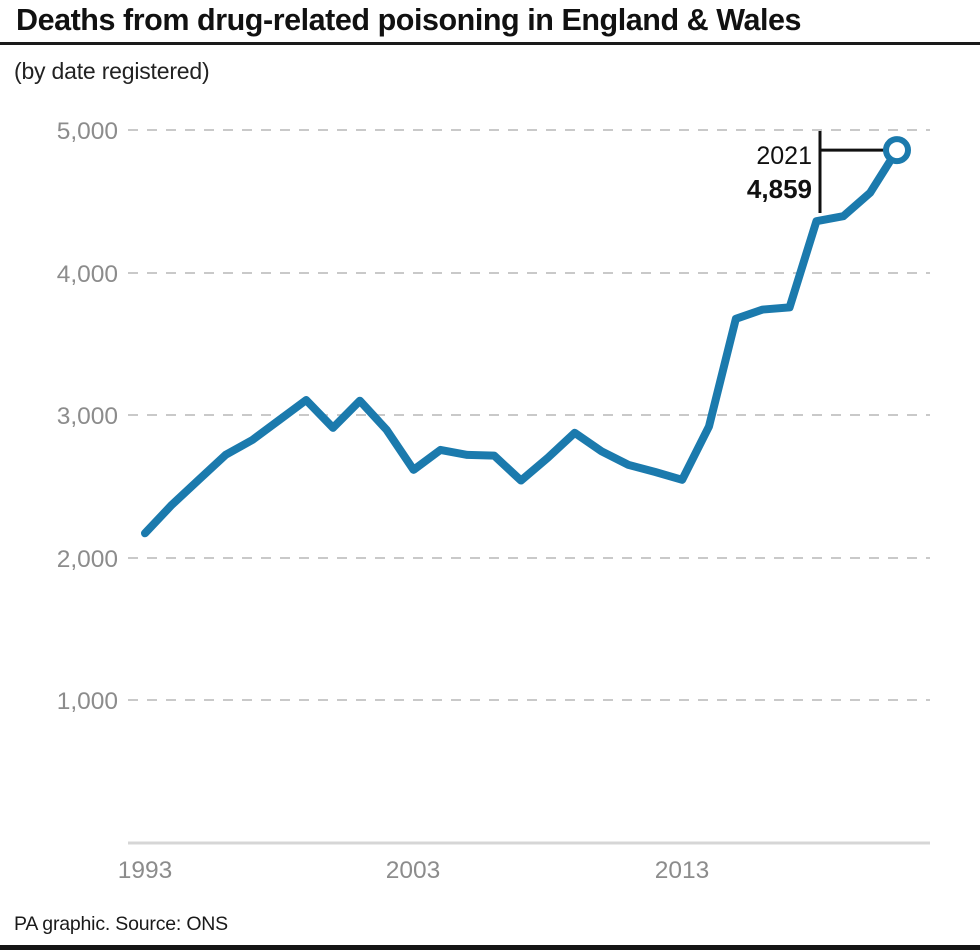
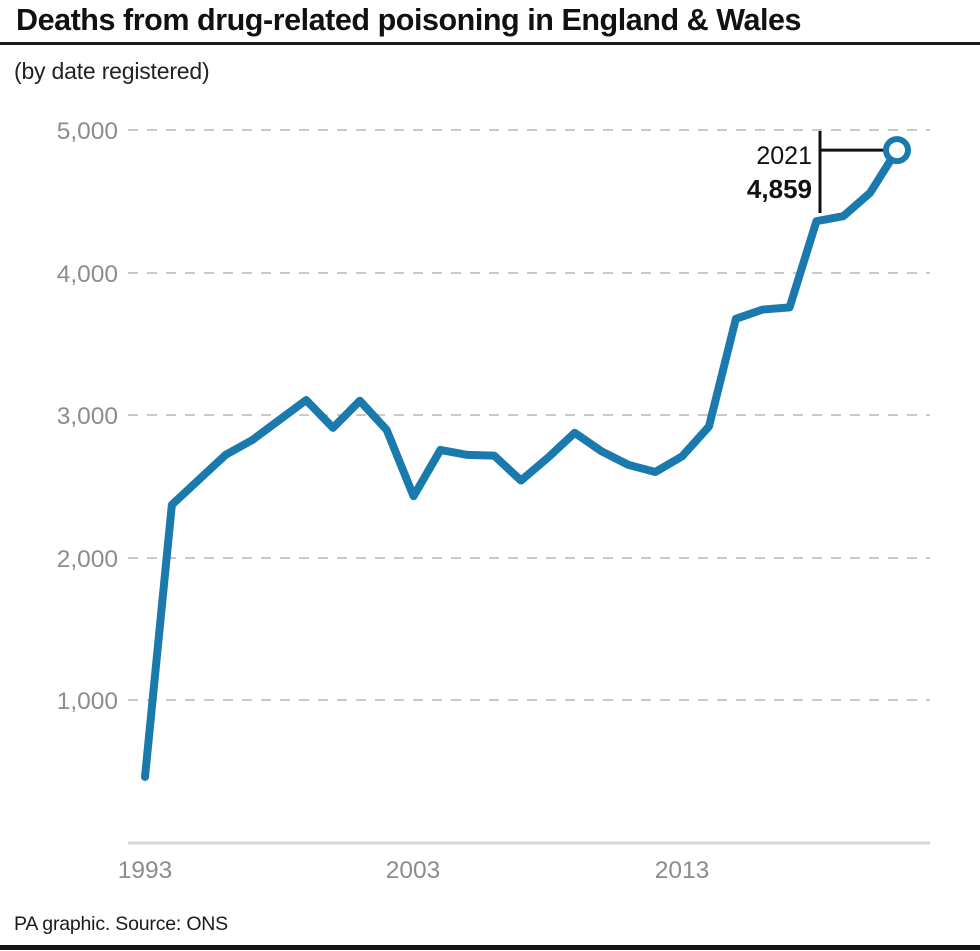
1993: 2170 -> 460
2003: 2620 -> 2430
2013: 2540 -> 2710
